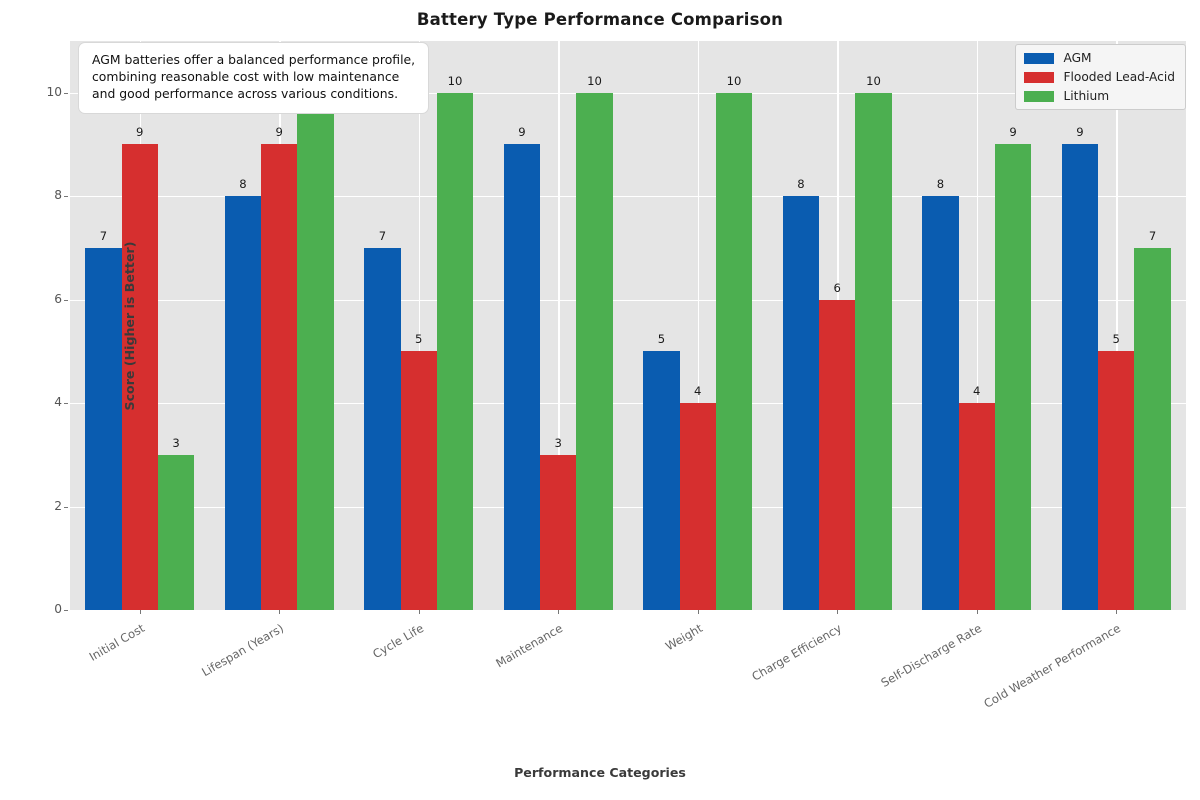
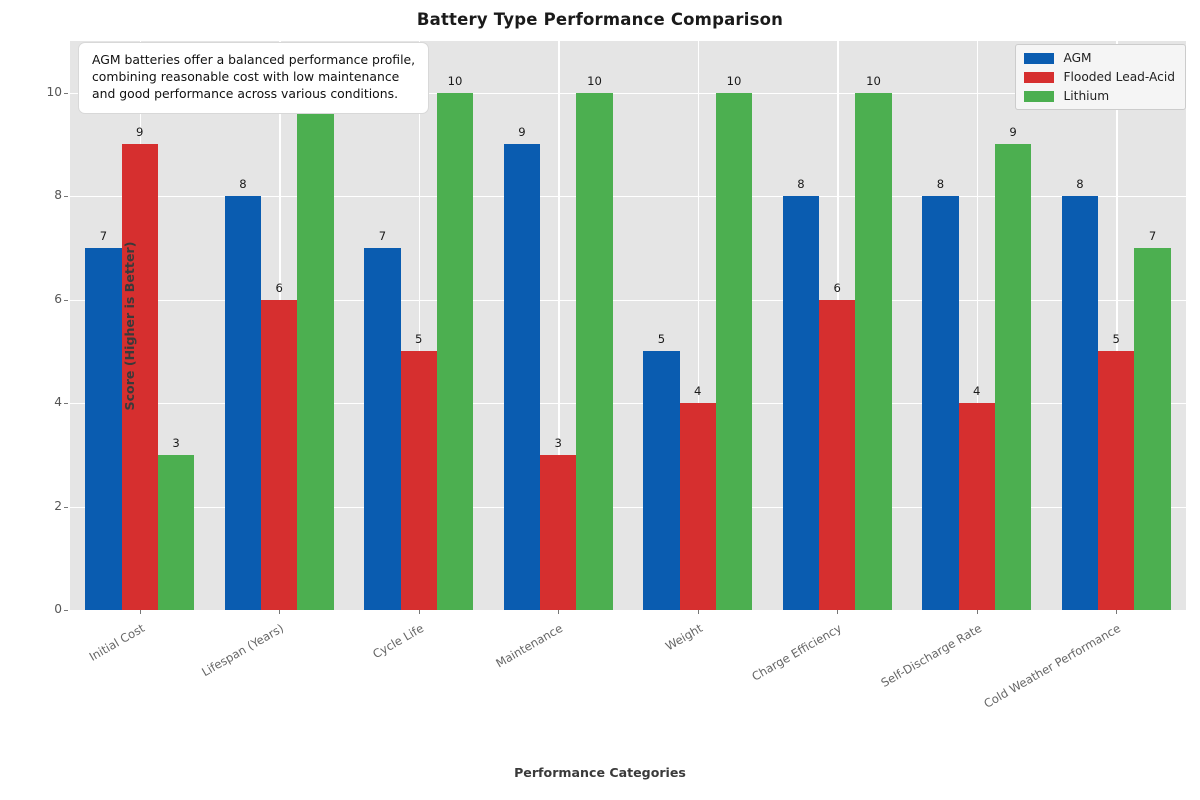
Flooded Lead-Acid/Lifespan (Years): 9 -> 6
AGM/Cold Weather Performance: 9 -> 8
